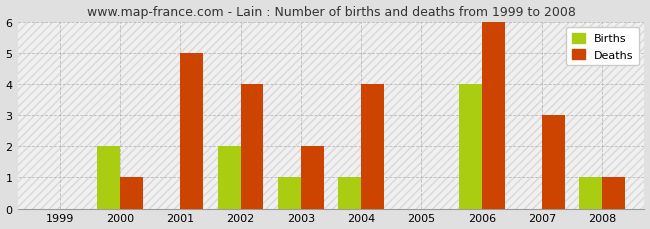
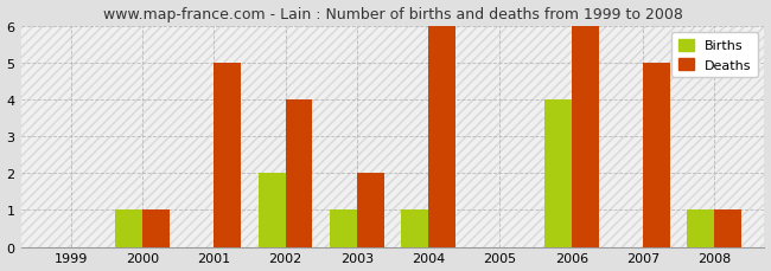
Births/2000: 2 -> 1
Deaths/2004: 4 -> 6
Deaths/2007: 3 -> 5
